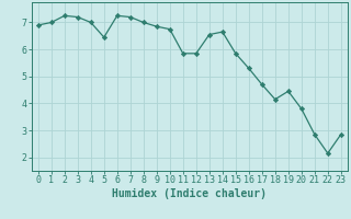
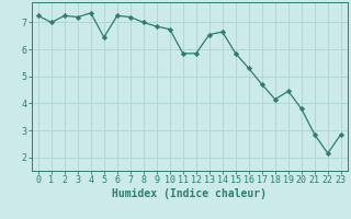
0: 6.90 -> 7.25
4: 7.00 -> 7.35
